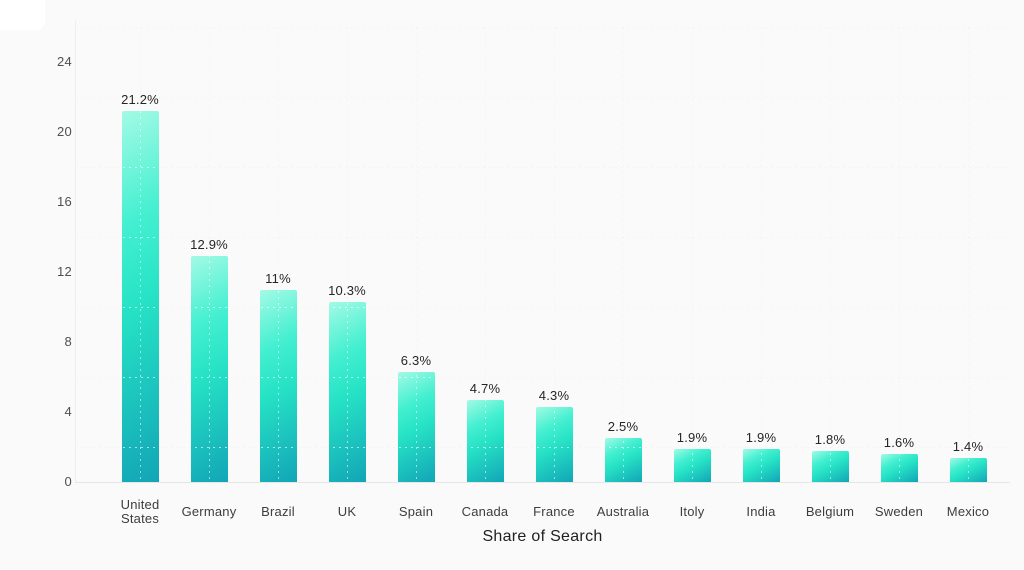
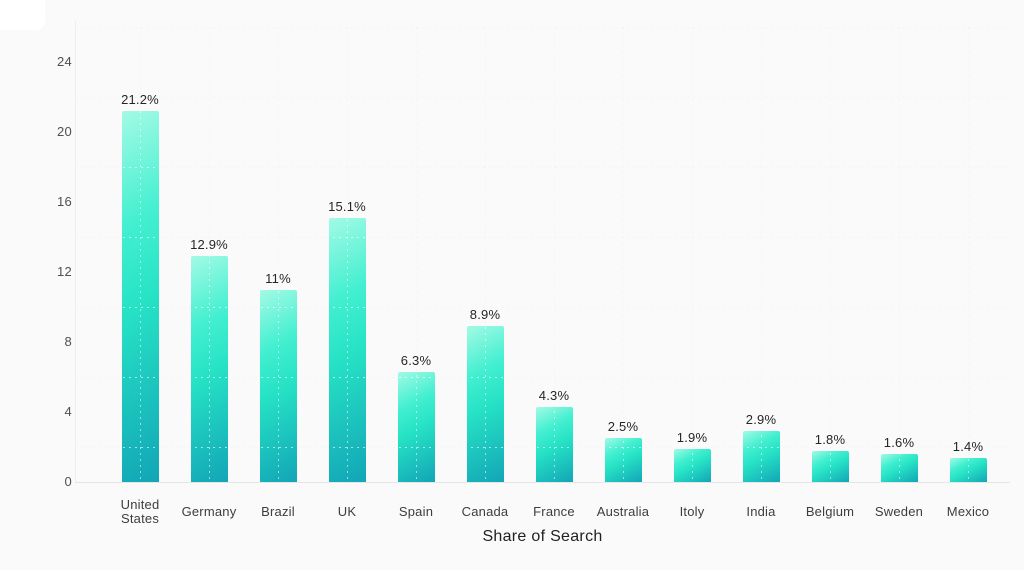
UK: 10.3% -> 15.1%
Canada: 4.7% -> 8.9%
India: 1.9% -> 2.9%
